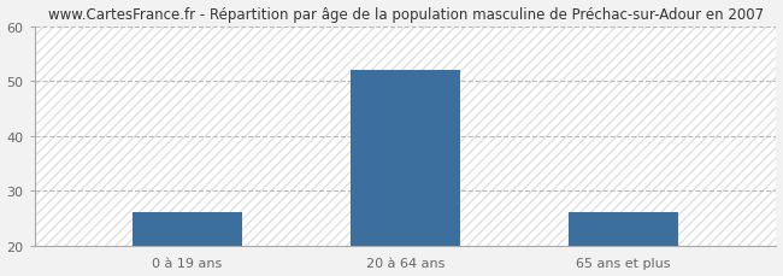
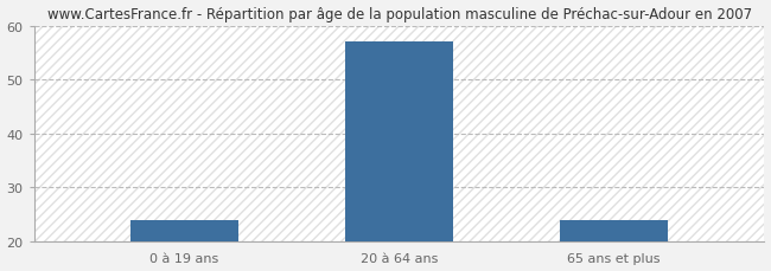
0 à 19 ans: 26 -> 24
20 à 64 ans: 52 -> 57
65 ans et plus: 26 -> 24
